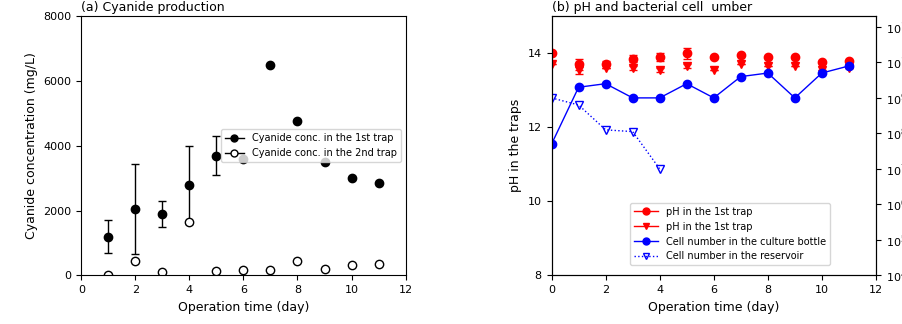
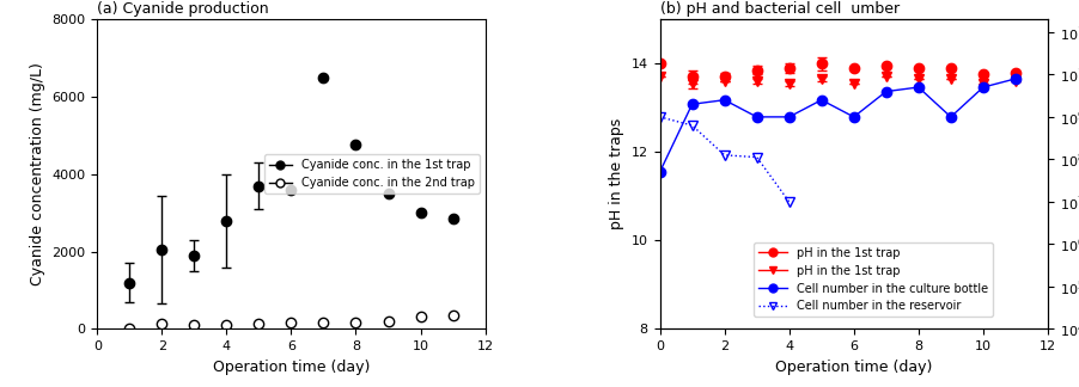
(a) Cyanide production/Cyanide conc. in the 2nd trap/2: 450 -> 150
(a) Cyanide production/Cyanide conc. in the 2nd trap/4: 1650 -> 110
(a) Cyanide production/Cyanide conc. in the 2nd trap/8: 450 -> 180
